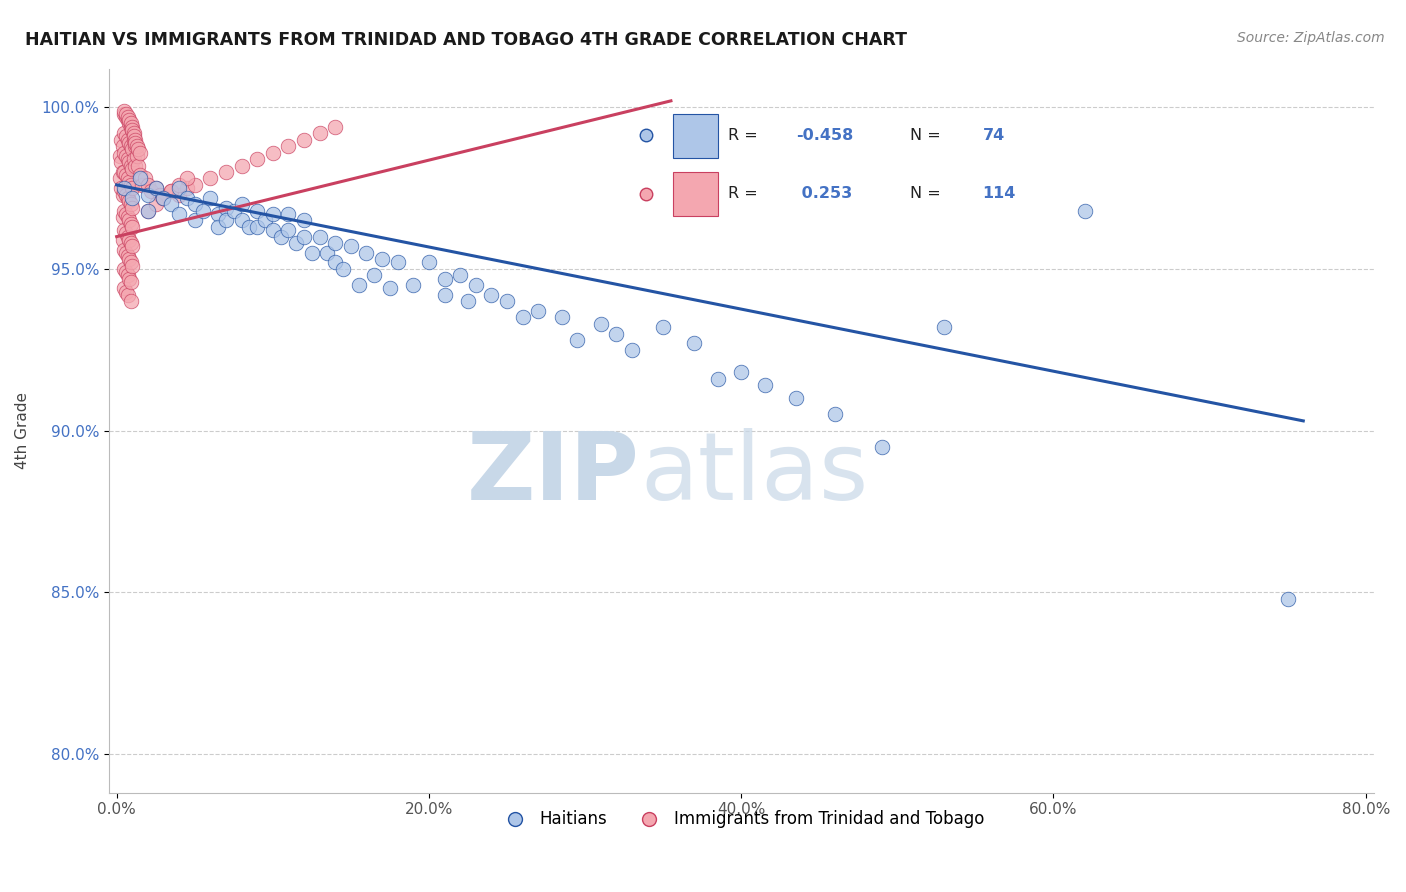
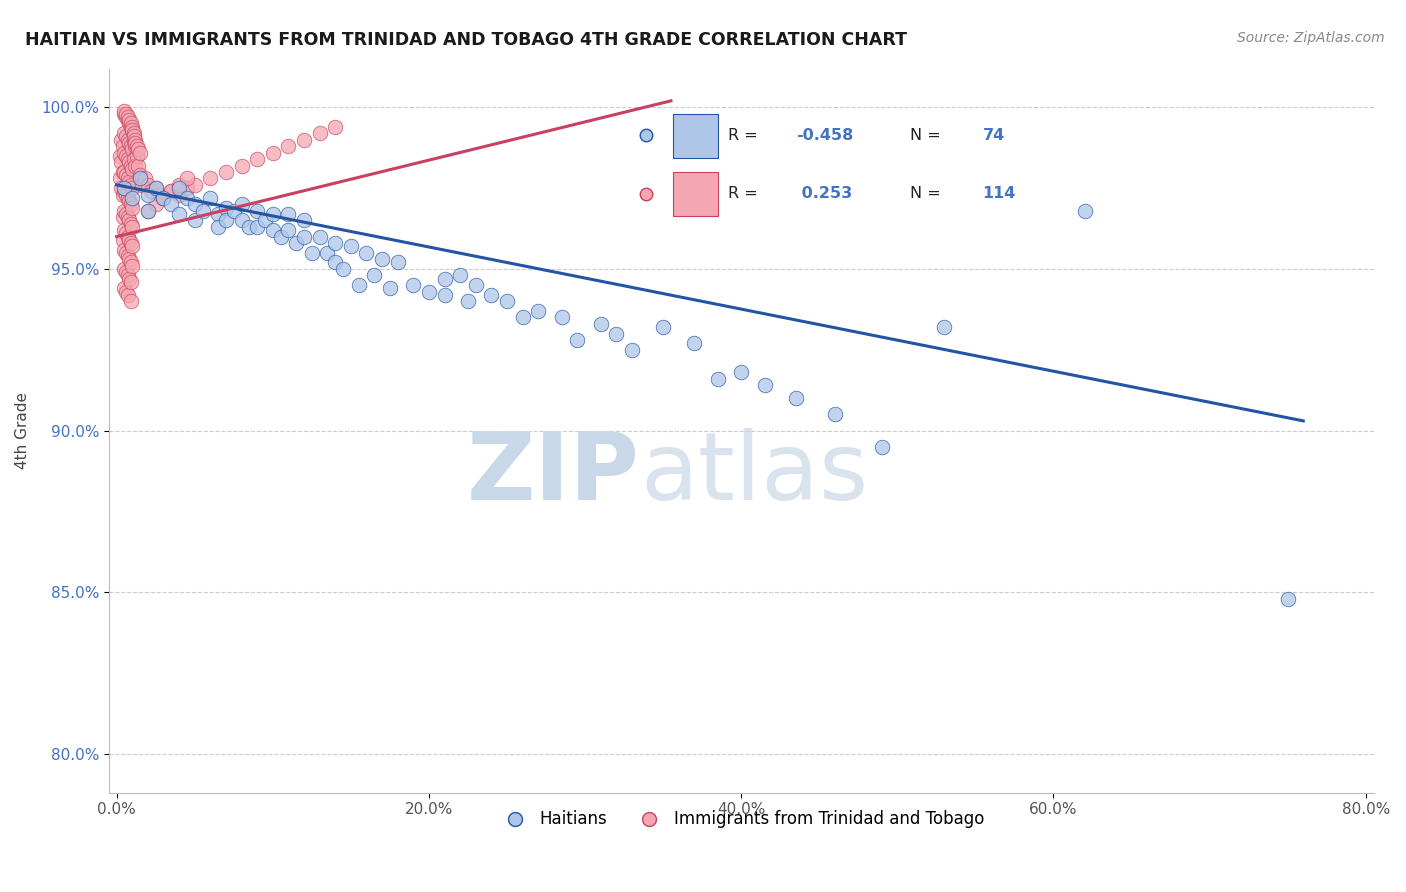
Haitians/20.0%: 95.2% -> 94.3%
